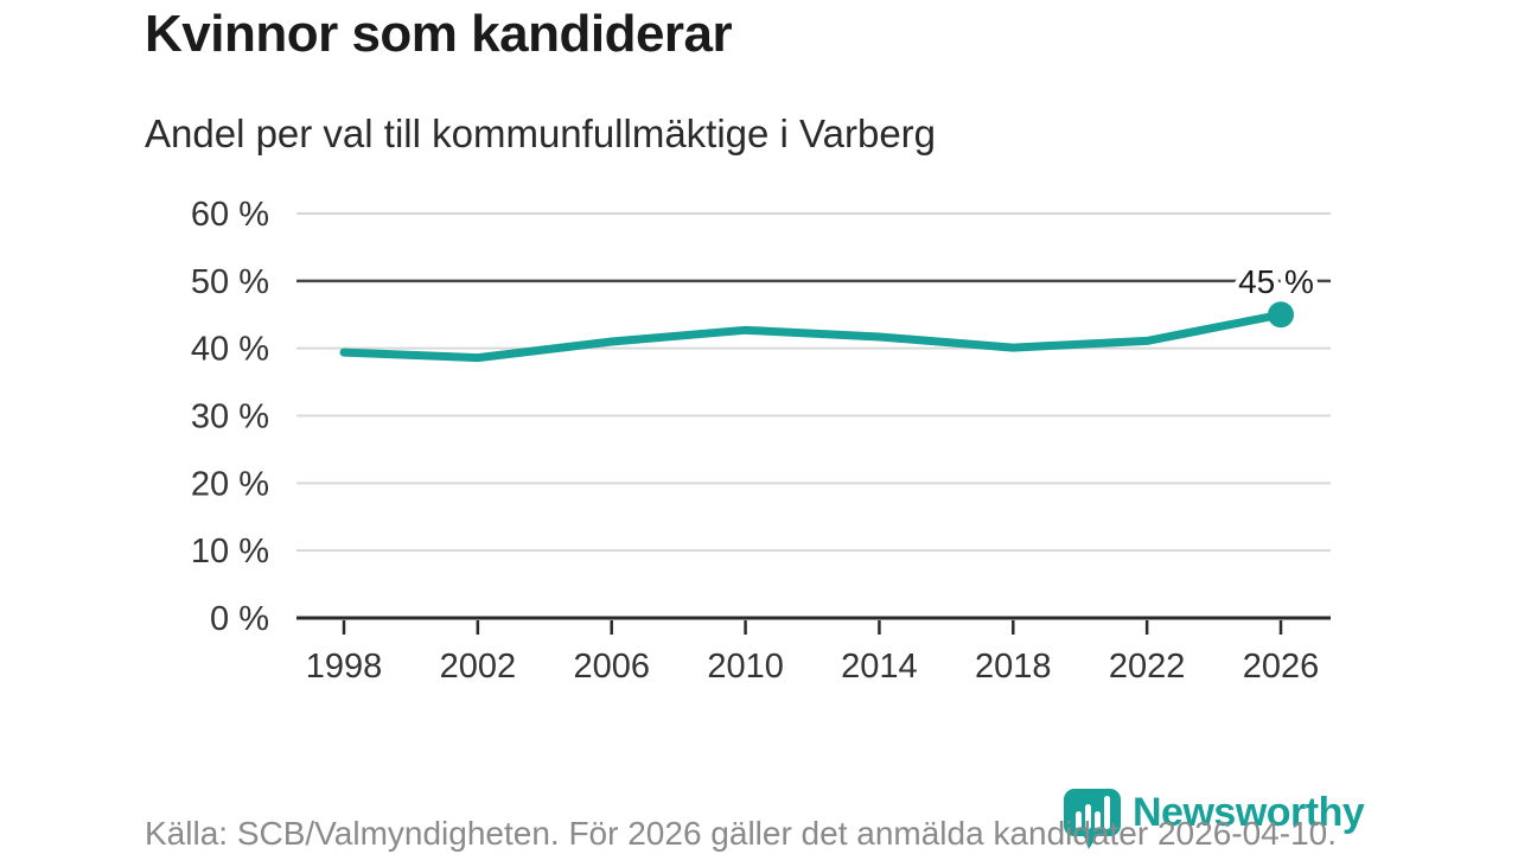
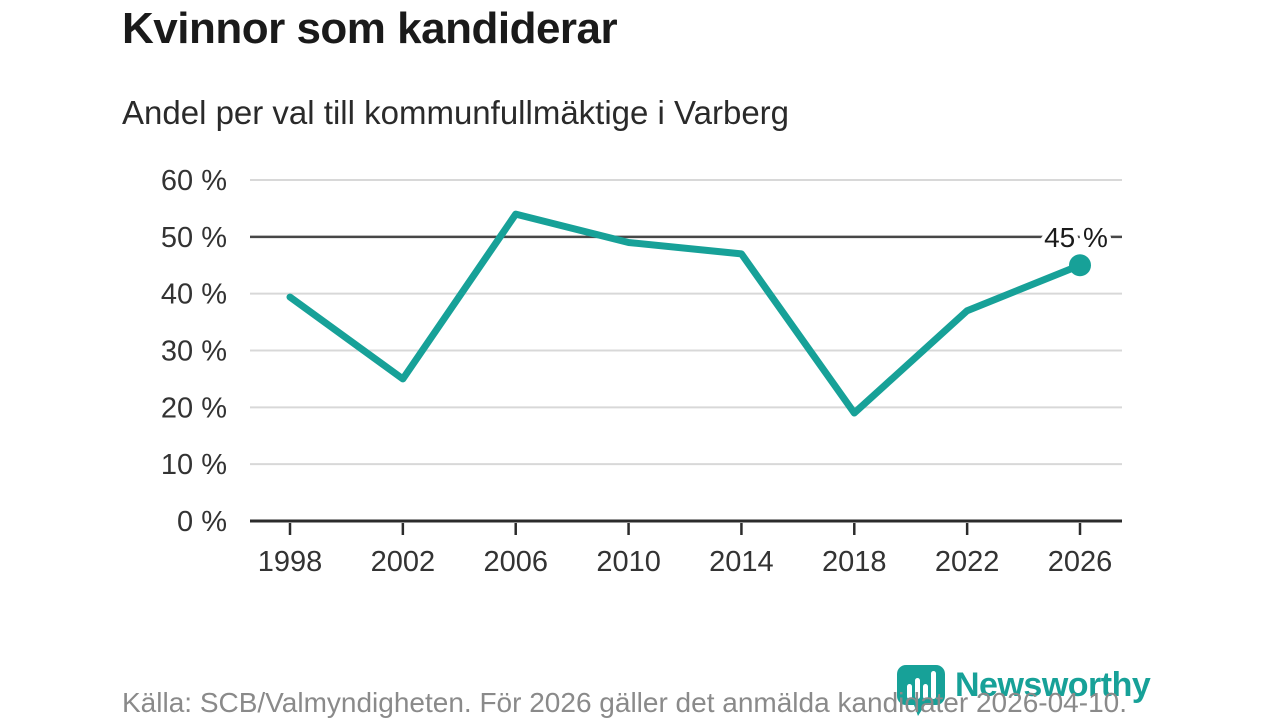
2002: 39% -> 25%
2006: 41% -> 54%
2010: 43% -> 49%
2014: 42% -> 47%
2018: 40% -> 19%
2022: 41% -> 37%
